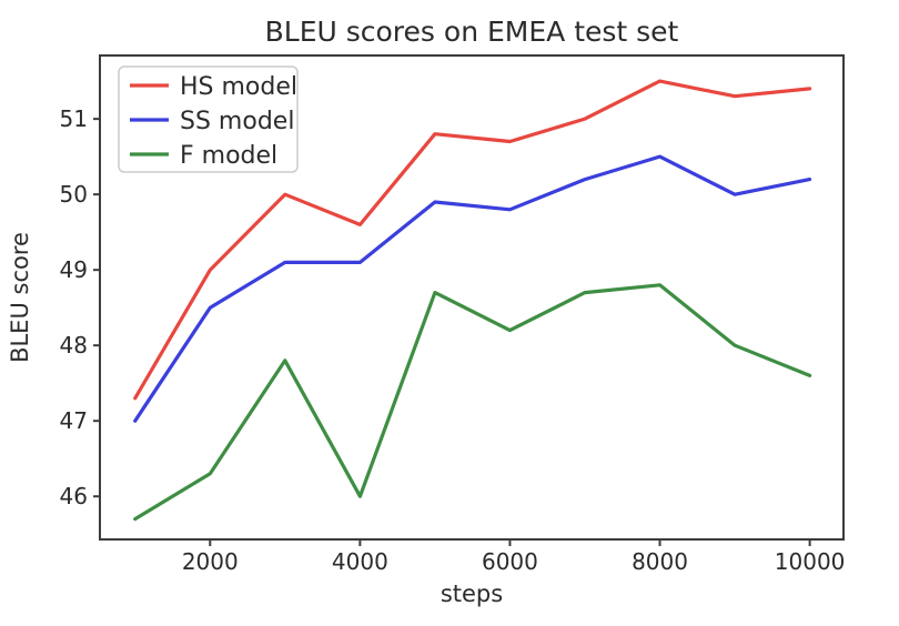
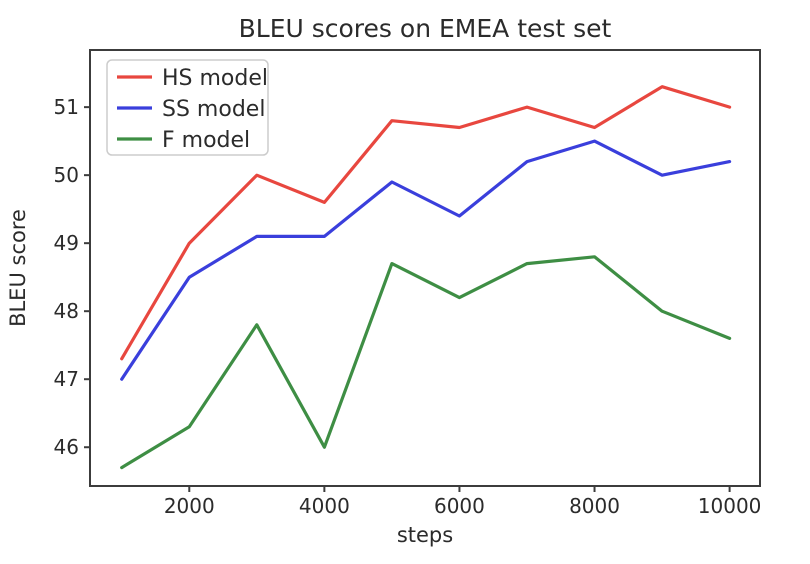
SS model/6000: 49.8 -> 49.4
HS model/8000: 51.5 -> 50.7
HS model/10000: 51.4 -> 51.0
